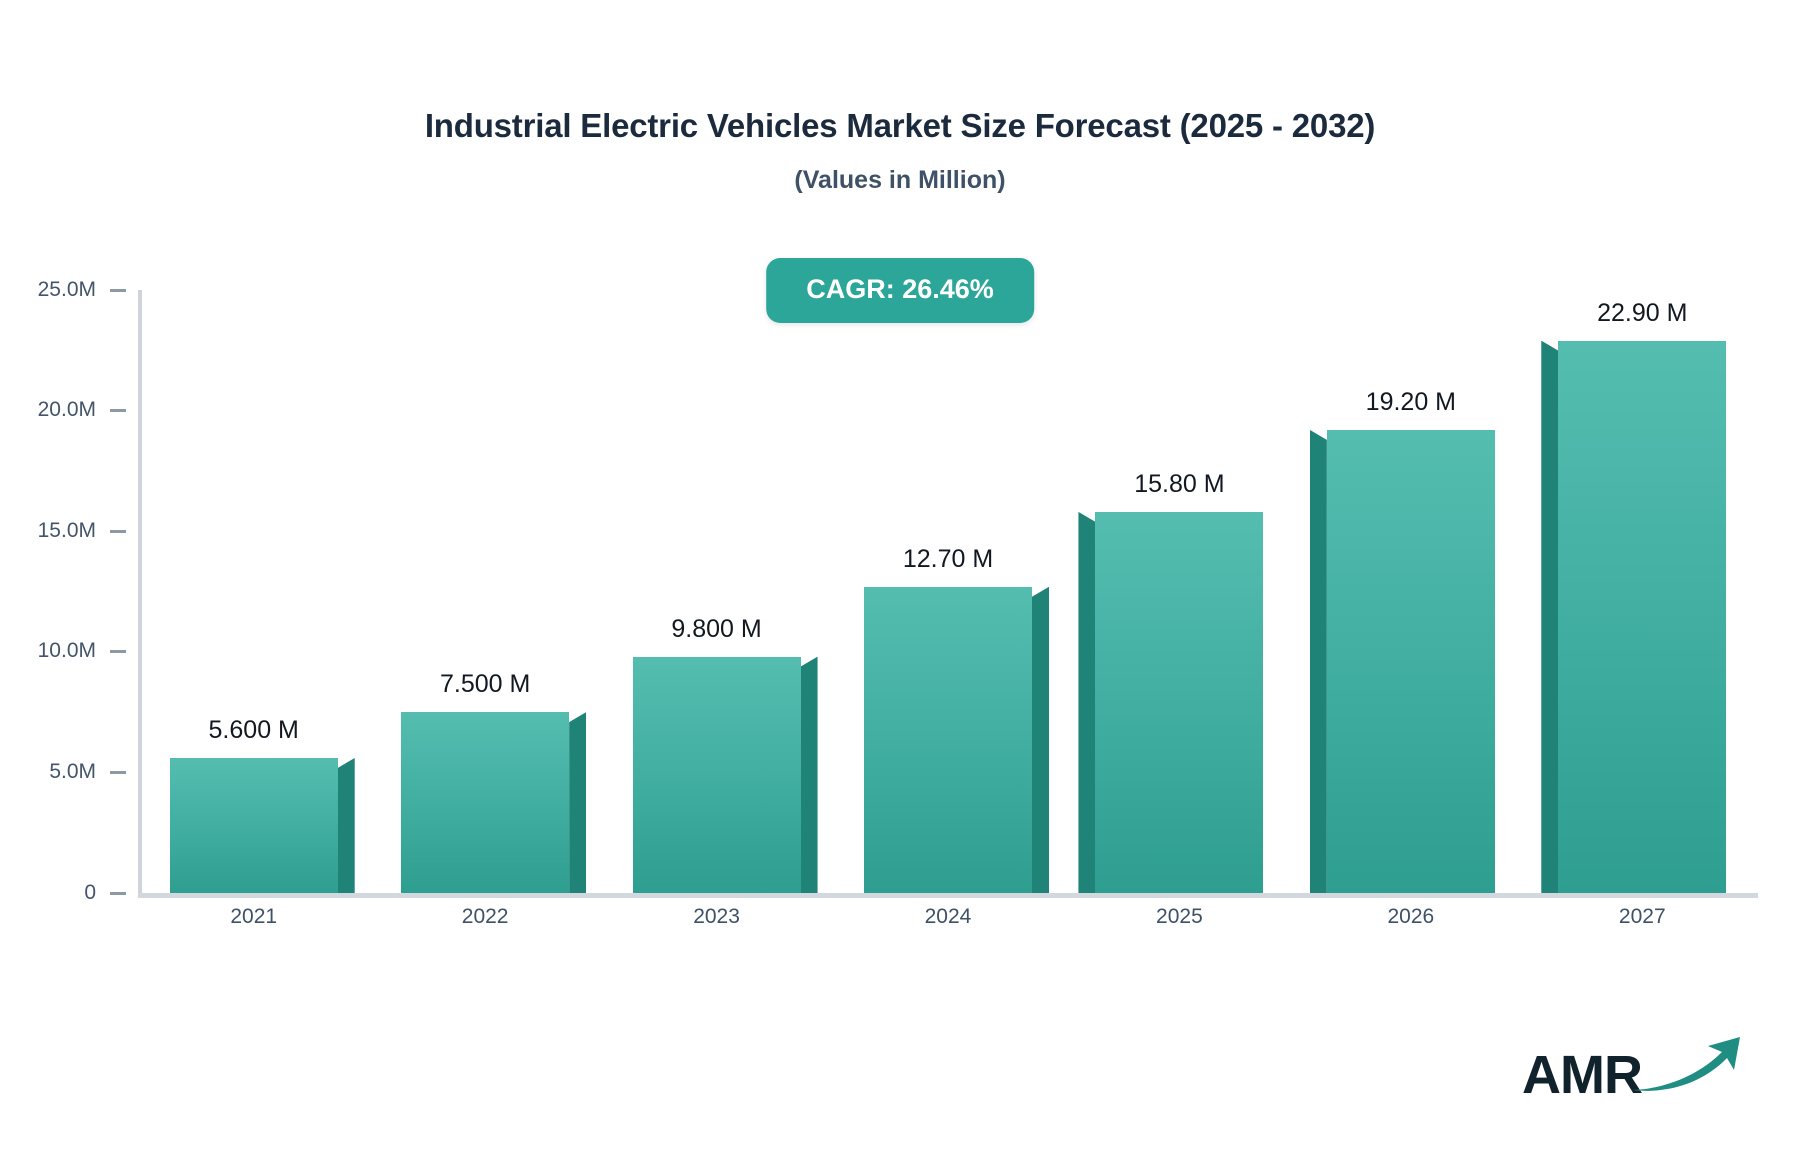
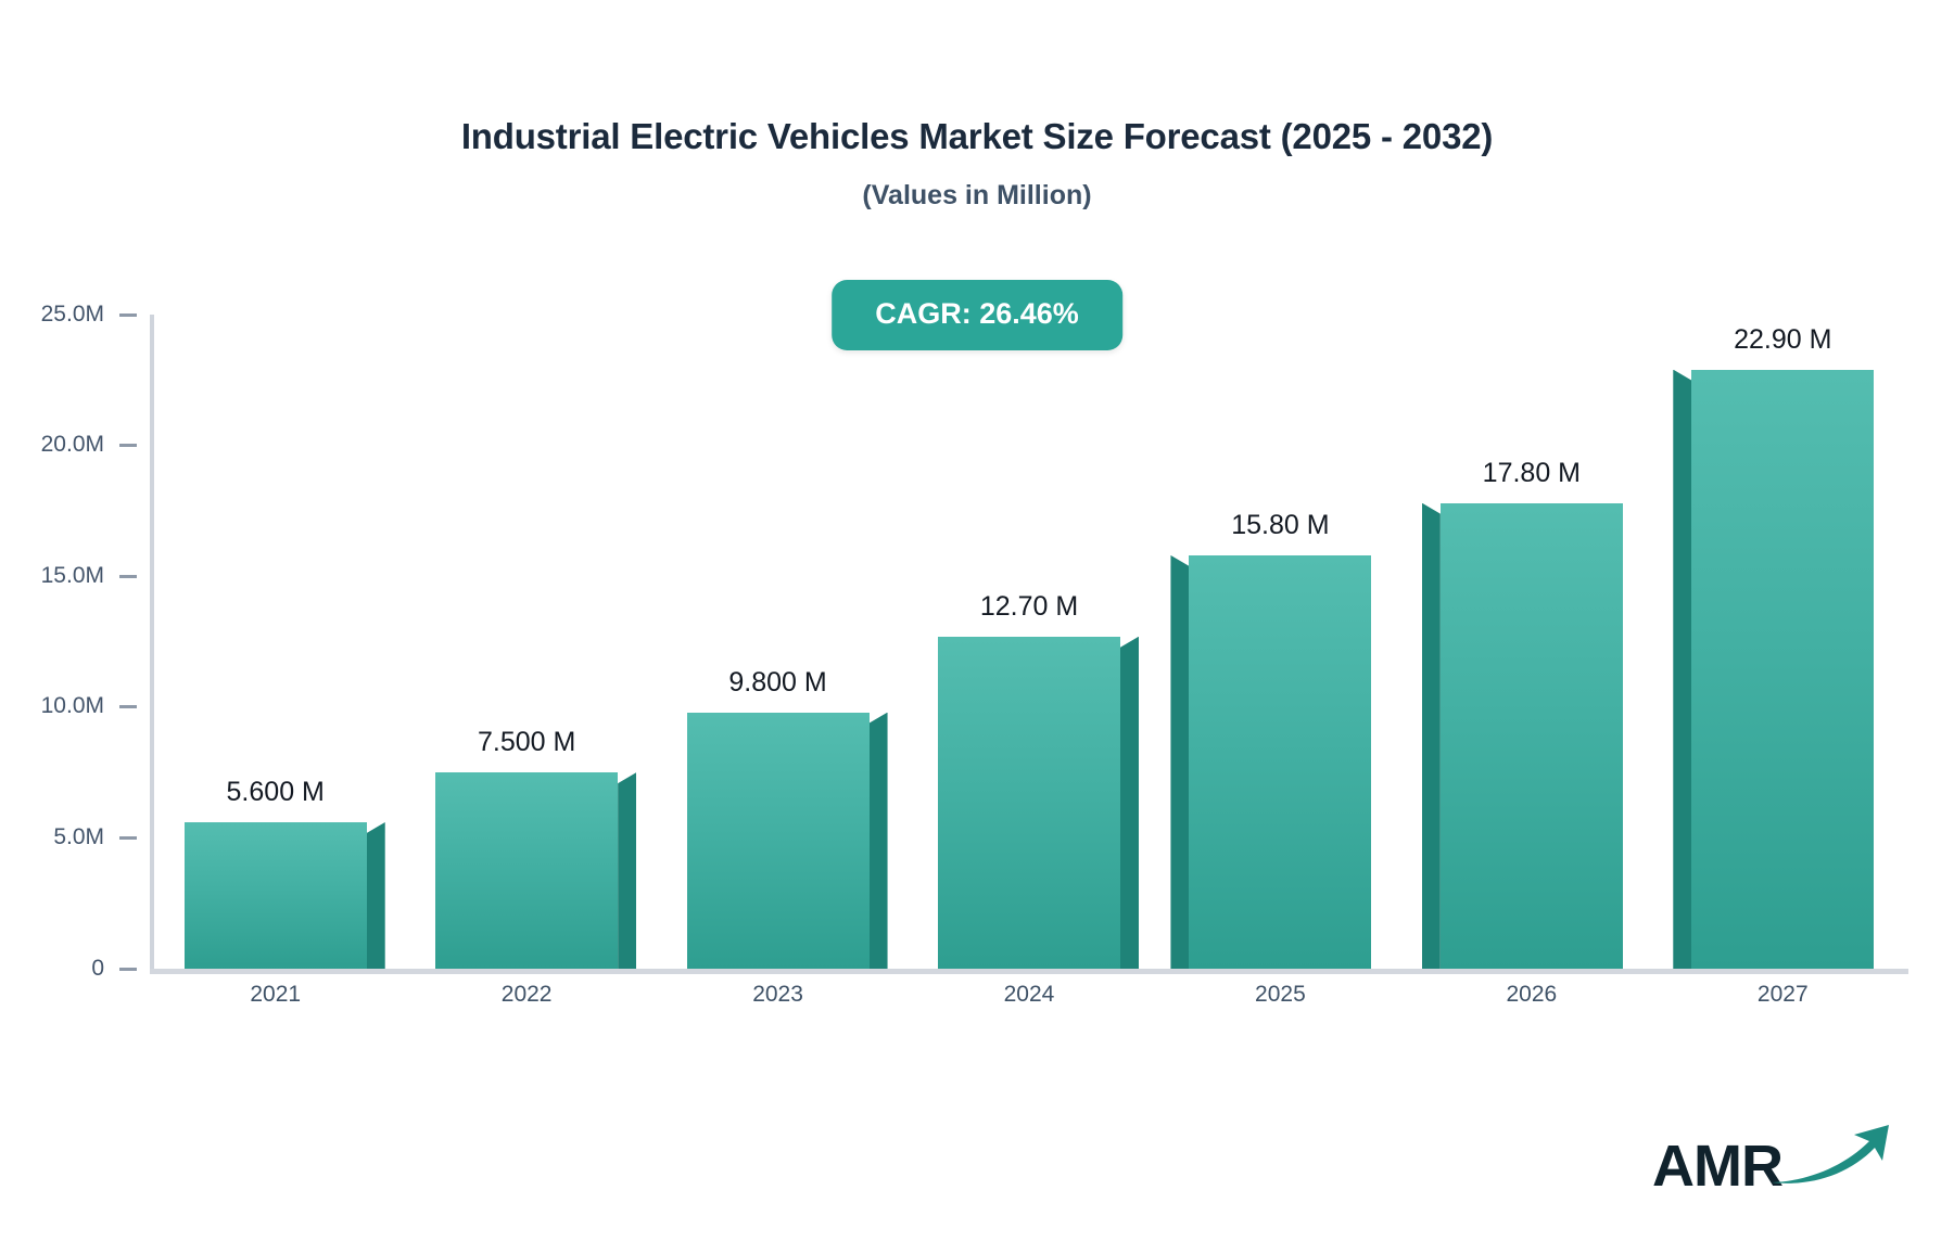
2026: 19.20 -> 17.80
